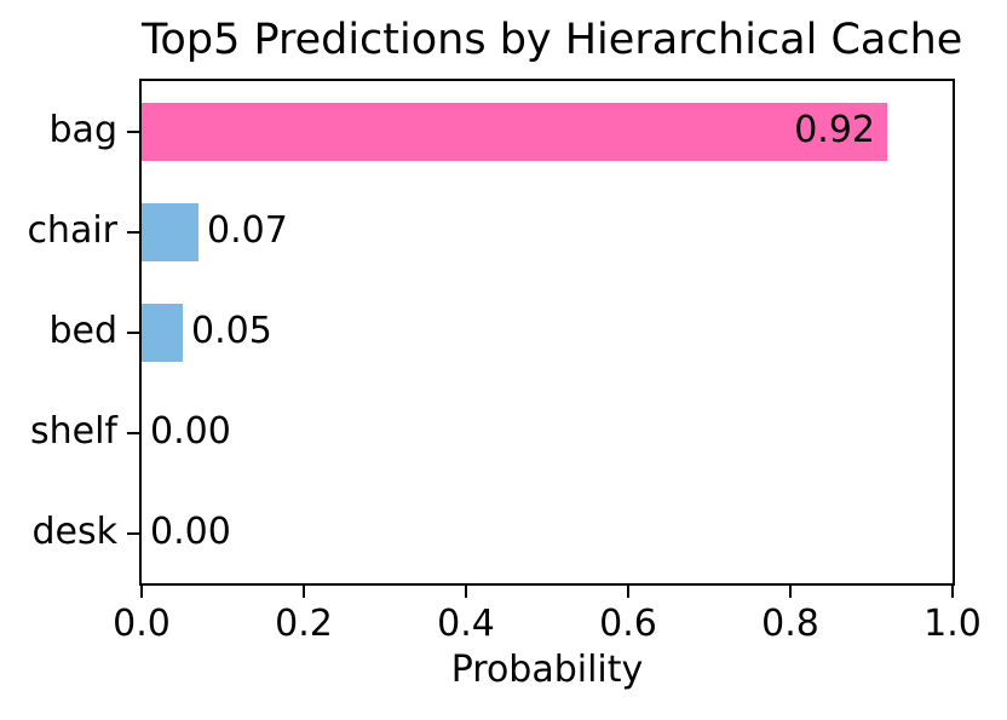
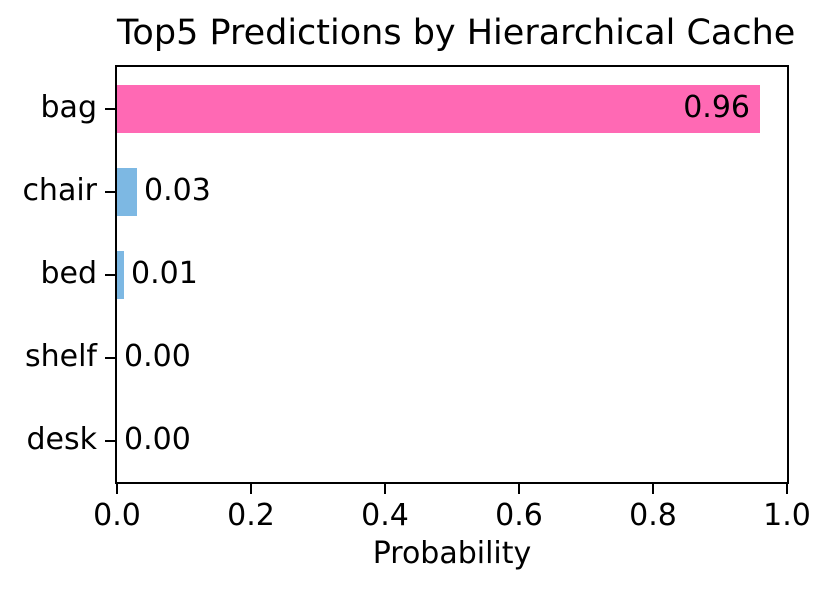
bag: 0.92 -> 0.96
chair: 0.07 -> 0.03
bed: 0.05 -> 0.01
